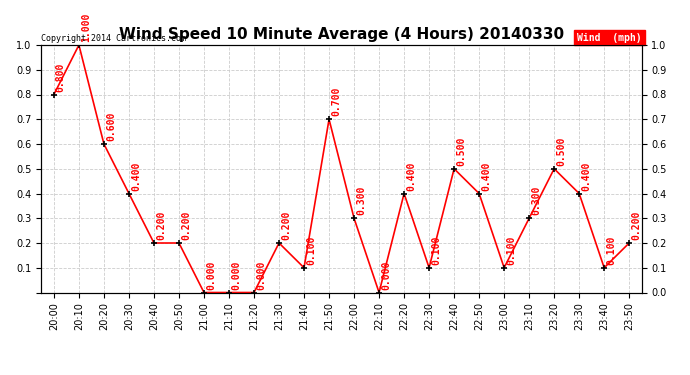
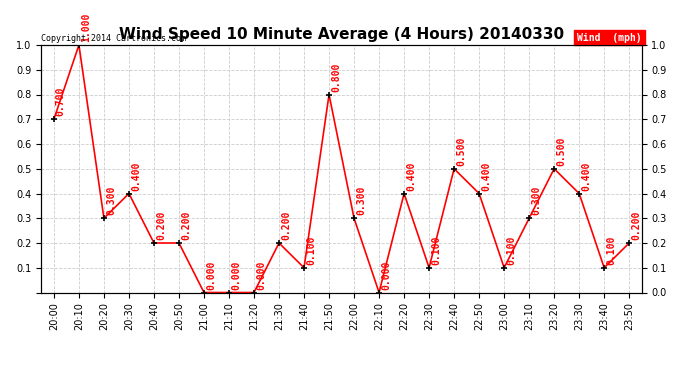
20:00: 0.800 -> 0.700
20:20: 0.600 -> 0.300
21:50: 0.700 -> 0.800
